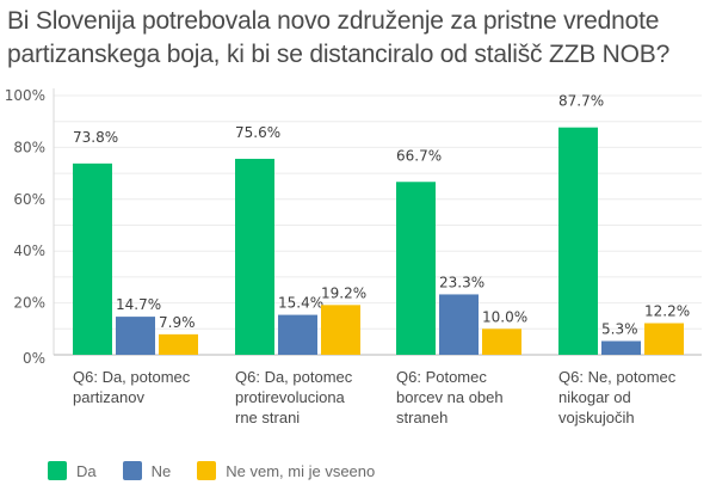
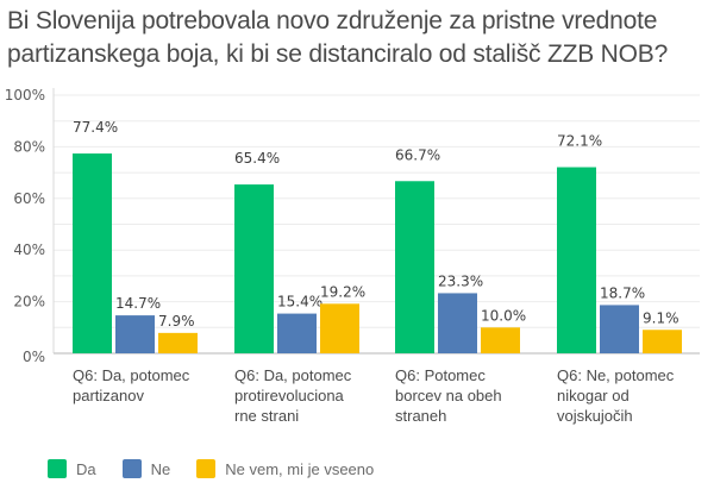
Da/Q6: Da, potomec partizanov: 73.8% -> 77.4%
Da/Q6: Da, potomec protirevoluciona rne strani: 75.6% -> 65.4%
Da/Q6: Ne, potomec nikogar od vojskujočih: 87.7% -> 72.1%
Ne/Q6: Ne, potomec nikogar od vojskujočih: 5.3% -> 18.7%
Ne vem, mi je vseeno/Q6: Ne, potomec nikogar od vojskujočih: 12.2% -> 9.1%
